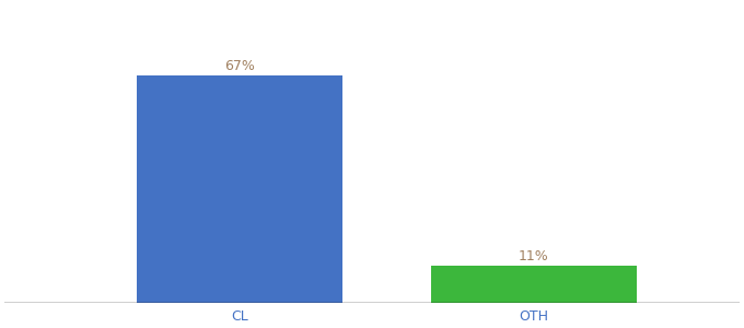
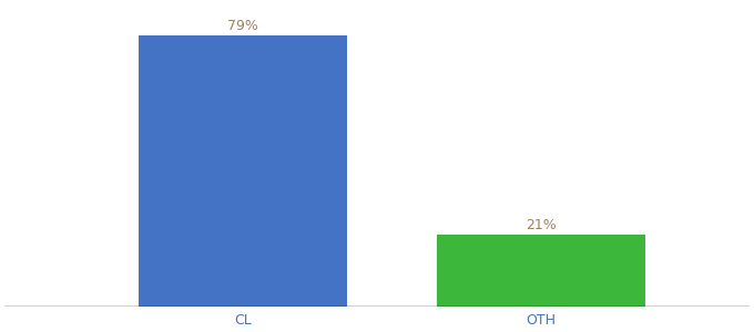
CL: 67% -> 79%
OTH: 11% -> 21%
